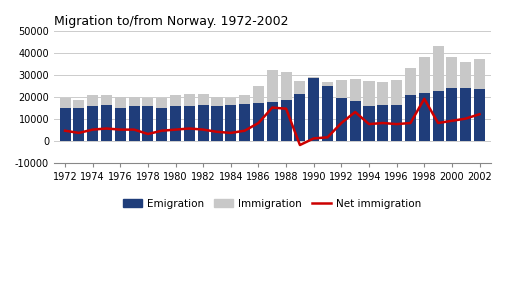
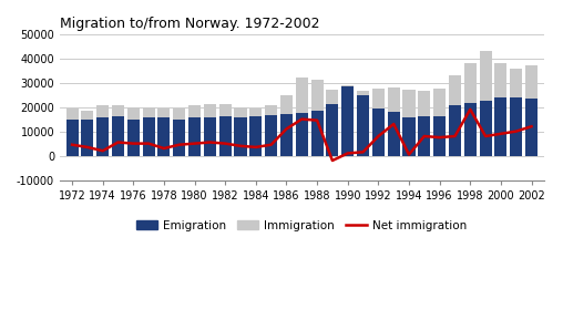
Net immigration/1974: 5000 -> 2000
Net immigration/1986: 8000 -> 11000
Net immigration/1994: 7500 -> 500
